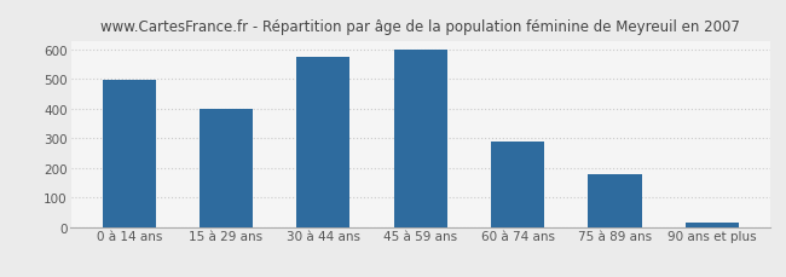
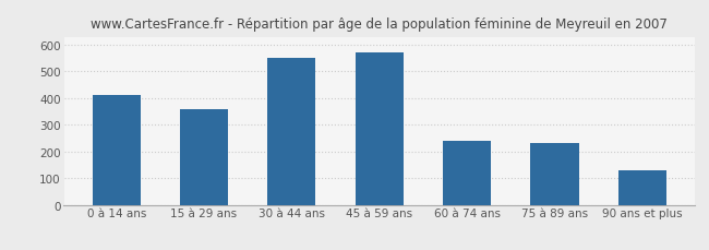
0 à 14 ans: 497 -> 410
15 à 29 ans: 400 -> 360
30 à 44 ans: 575 -> 550
45 à 59 ans: 600 -> 570
60 à 74 ans: 290 -> 240
75 à 89 ans: 178 -> 230
90 ans et plus: 15 -> 130
